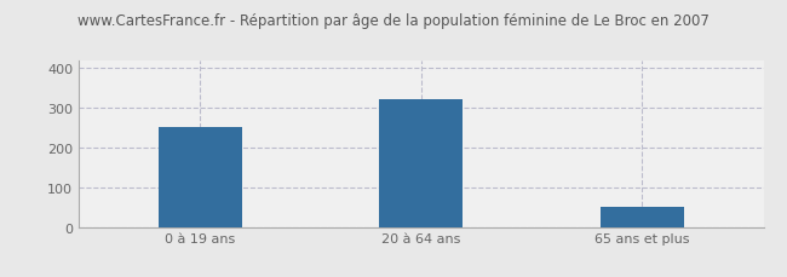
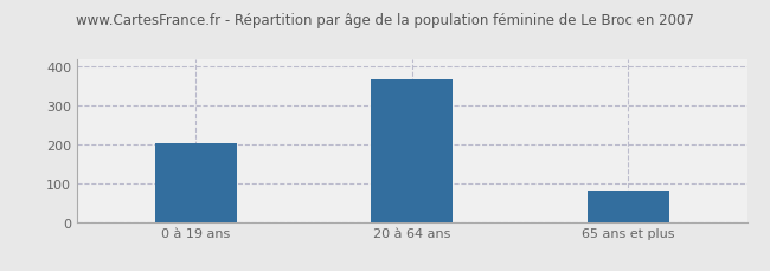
0 à 19 ans: 250 -> 202
20 à 64 ans: 320 -> 368
65 ans et plus: 50 -> 82
